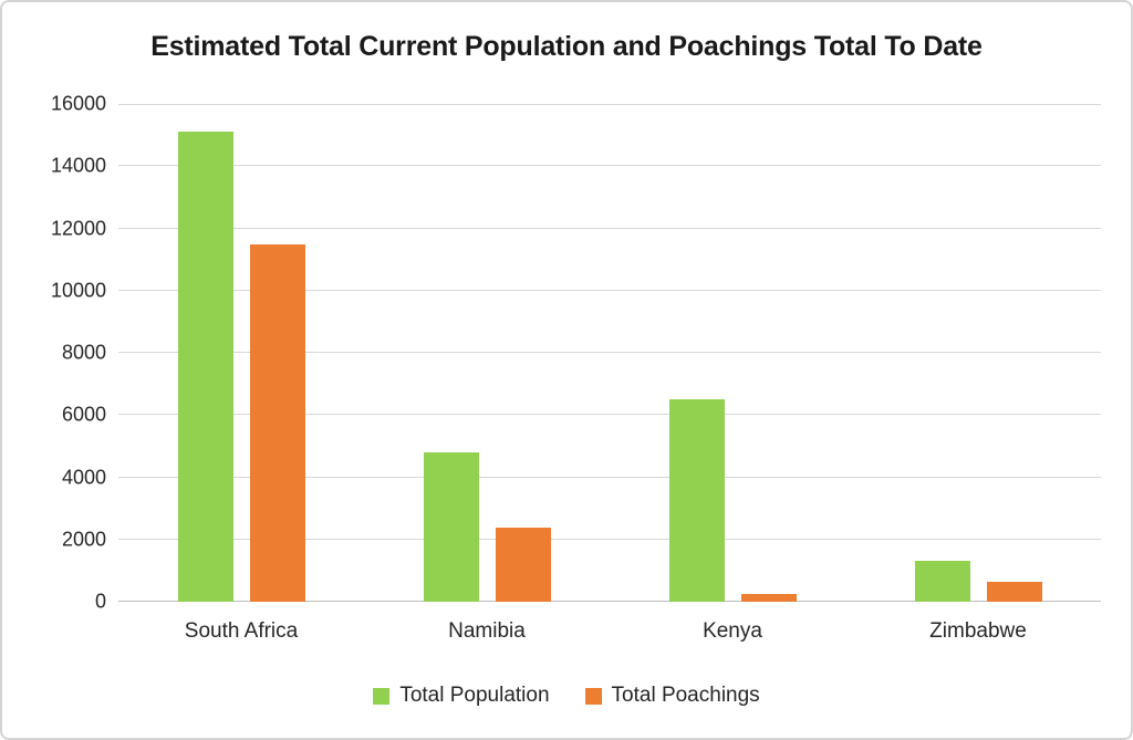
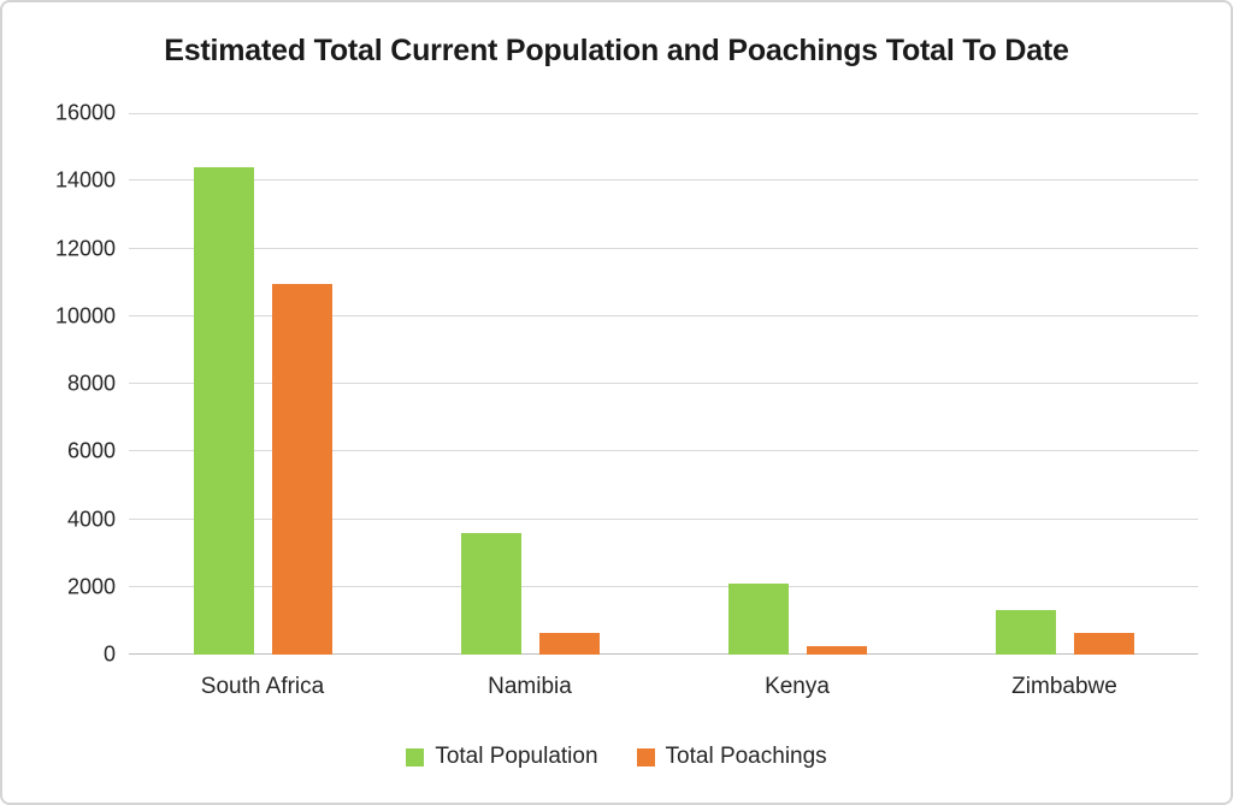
Total Population/South Africa: 15100 -> 14400
Total Poachings/South Africa: 11500 -> 11000
Total Population/Namibia: 4800 -> 3600
Total Poachings/Namibia: 2400 -> 600
Total Population/Kenya: 6500 -> 2100
